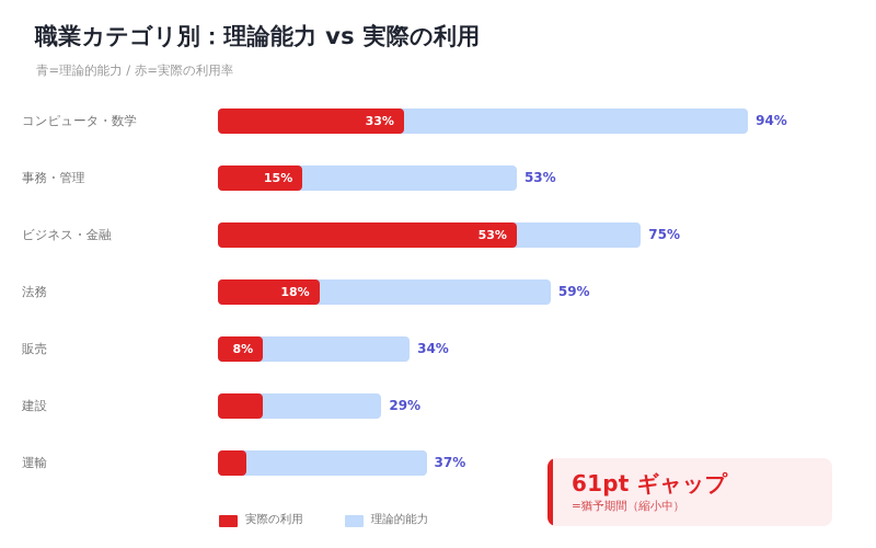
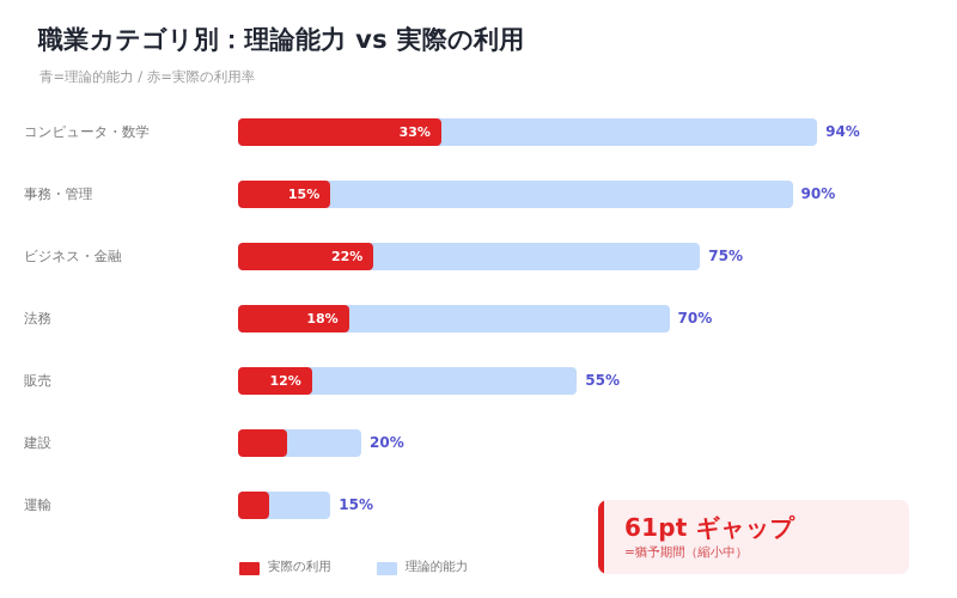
理論的能力/事務・管理: 53% -> 90%
実際の利用/ビジネス・金融: 53% -> 22%
理論的能力/法務: 59% -> 70%
実際の利用/販売: 8% -> 12%
理論的能力/販売: 34% -> 55%
理論的能力/建設: 29% -> 20%
理論的能力/運輸: 37% -> 15%
